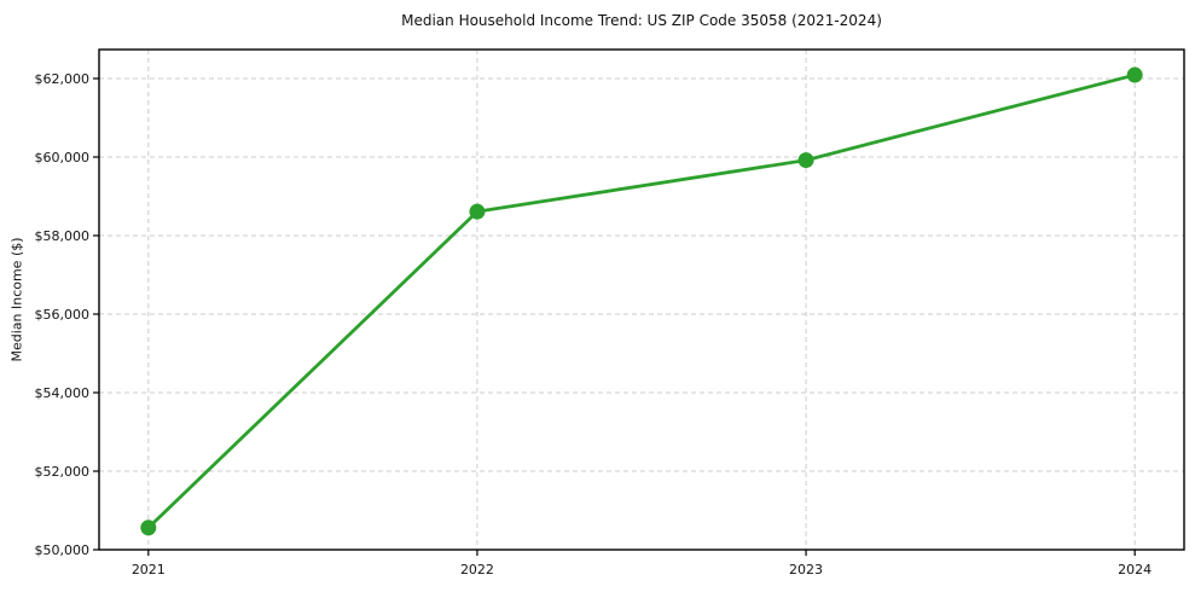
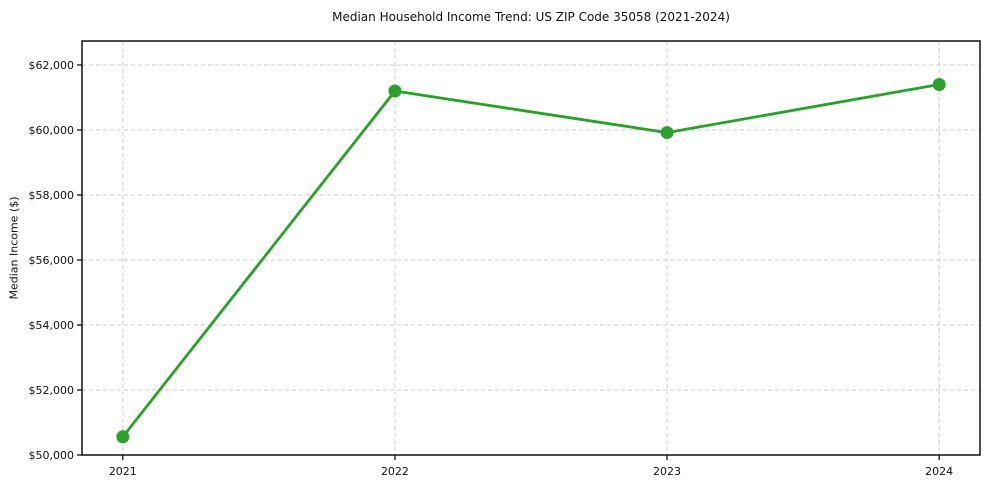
2022: $58600 -> $61200
2024: $62100 -> $61400
